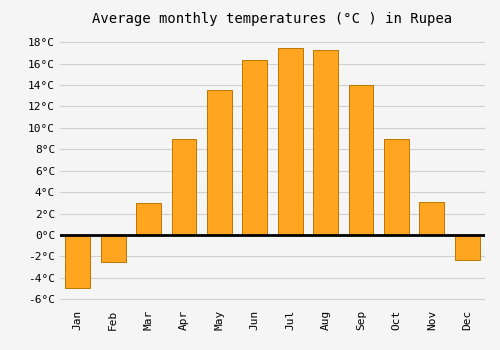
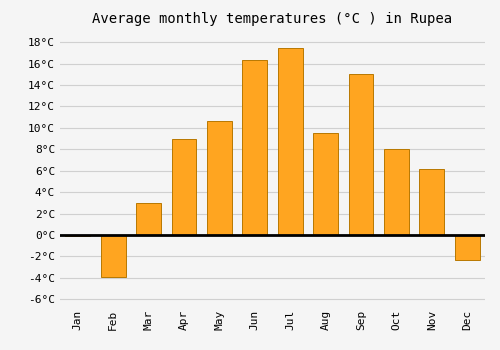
Jan: -5.0°C -> -0.1°C
Feb: -2.5°C -> -3.9°C
May: 13.5°C -> 10.6°C
Aug: 17.3°C -> 9.5°C
Sep: 14.0°C -> 15.0°C
Oct: 9.0°C -> 8.0°C
Nov: 3.1°C -> 6.2°C
